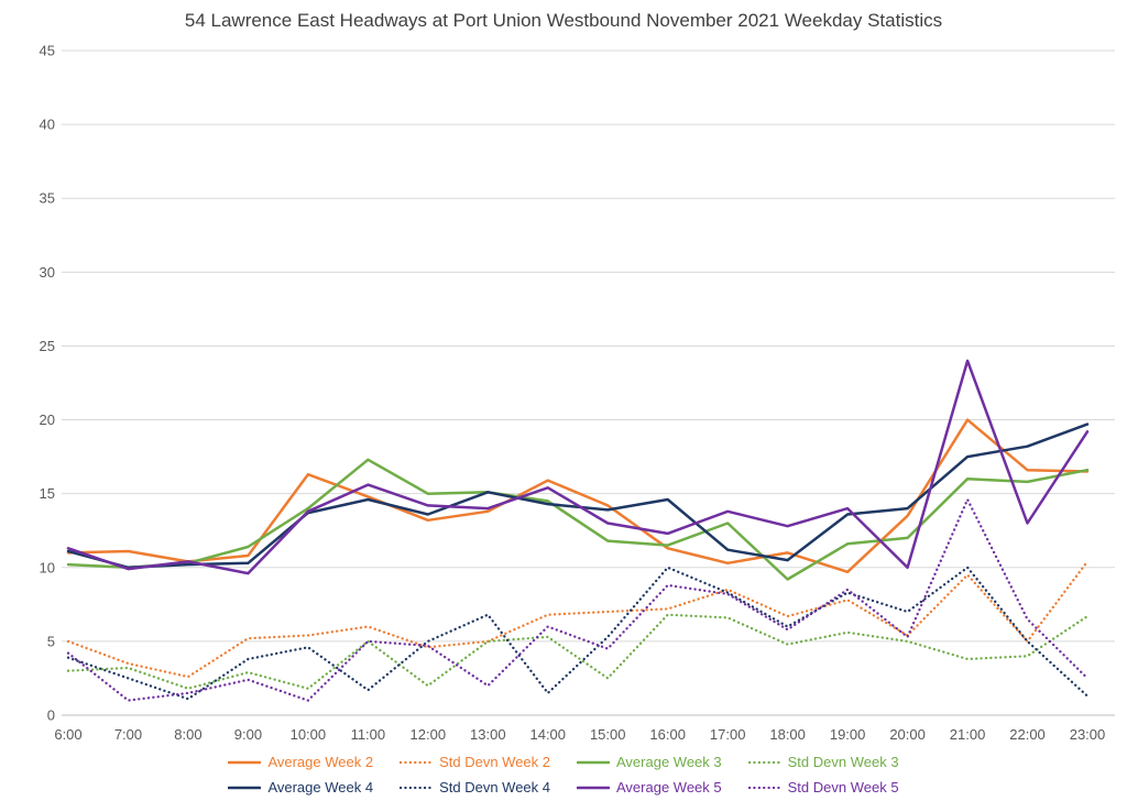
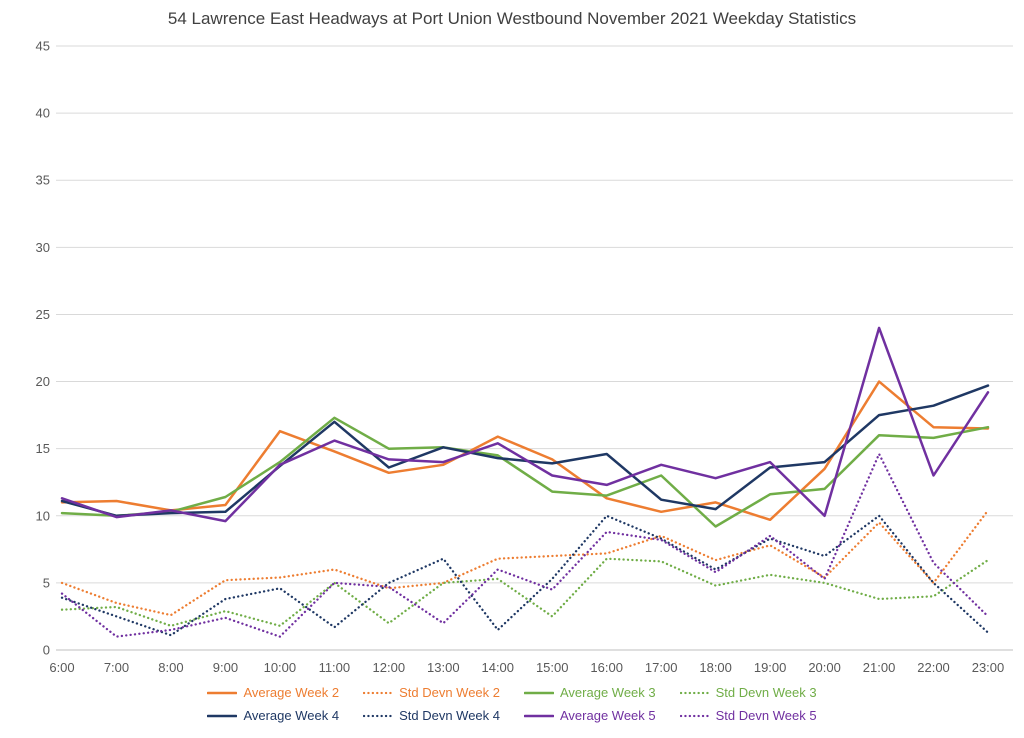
Average Week 4/11:00: 14.6 -> 17.0
